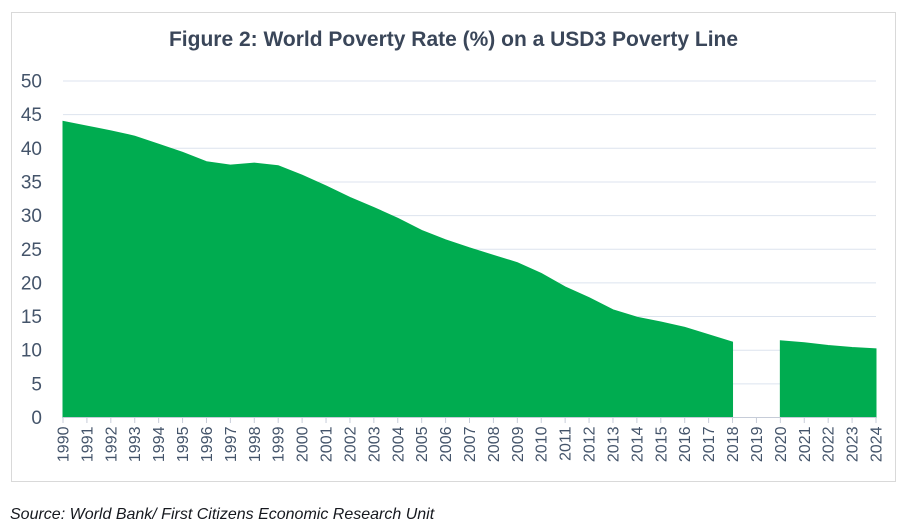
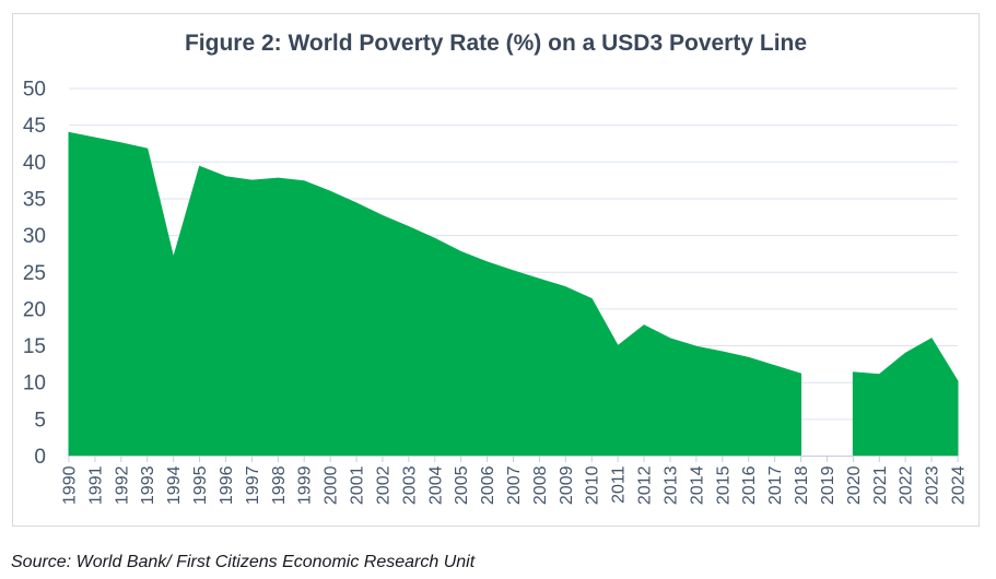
1994: 41 -> 27
2011: 19 -> 15
2022: 11 -> 14
2023: 10 -> 16
